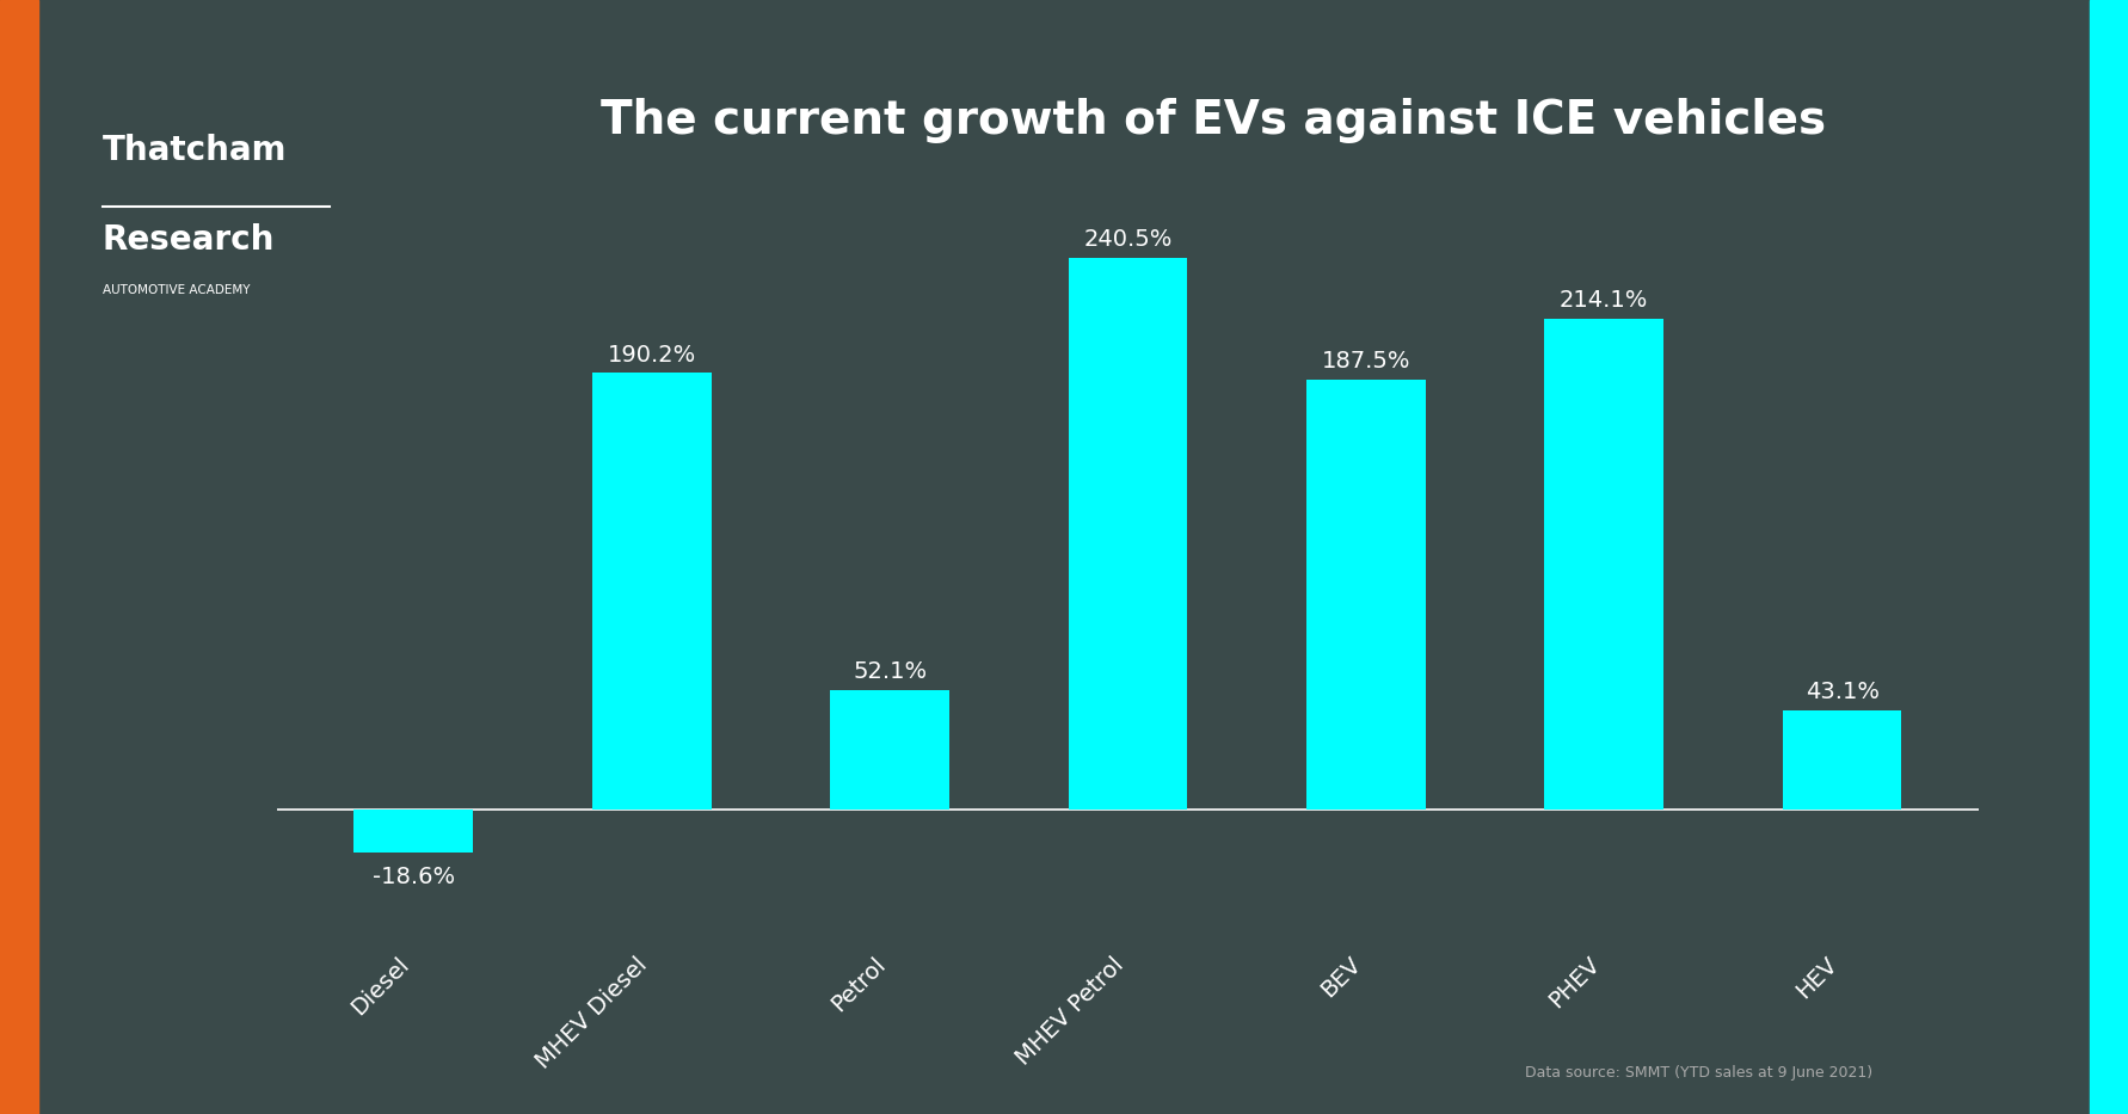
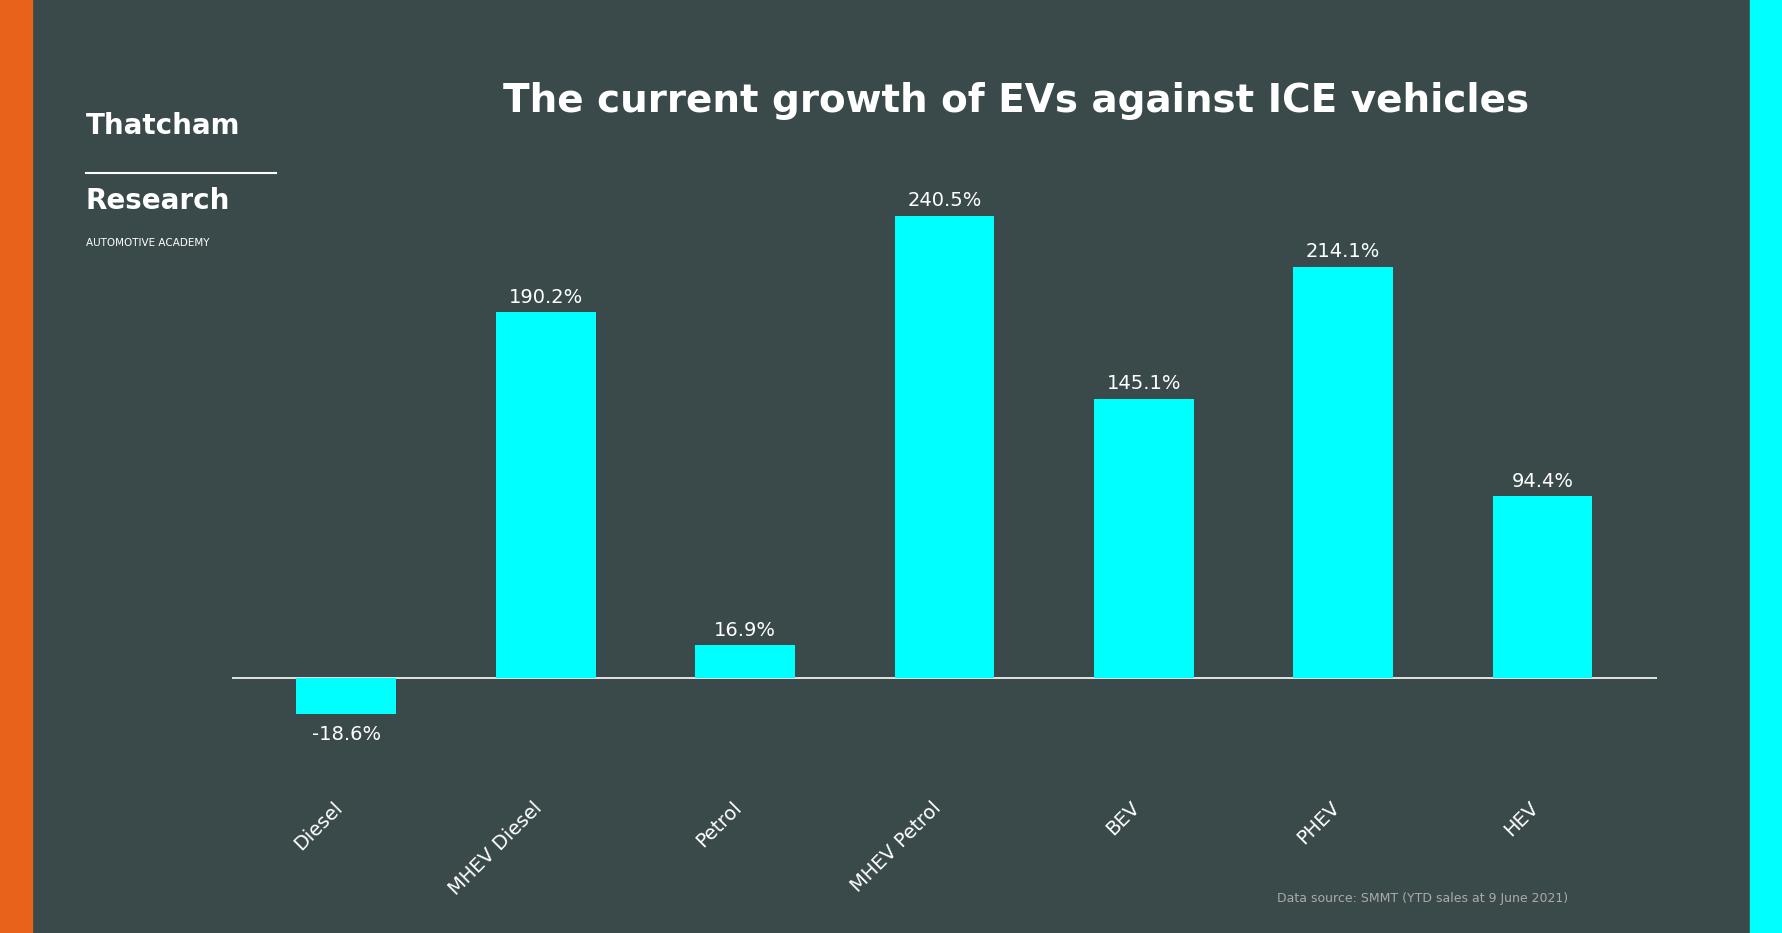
Petrol: 52.1% -> 16.9%
BEV: 187.5% -> 145.1%
HEV: 43.1% -> 94.4%
